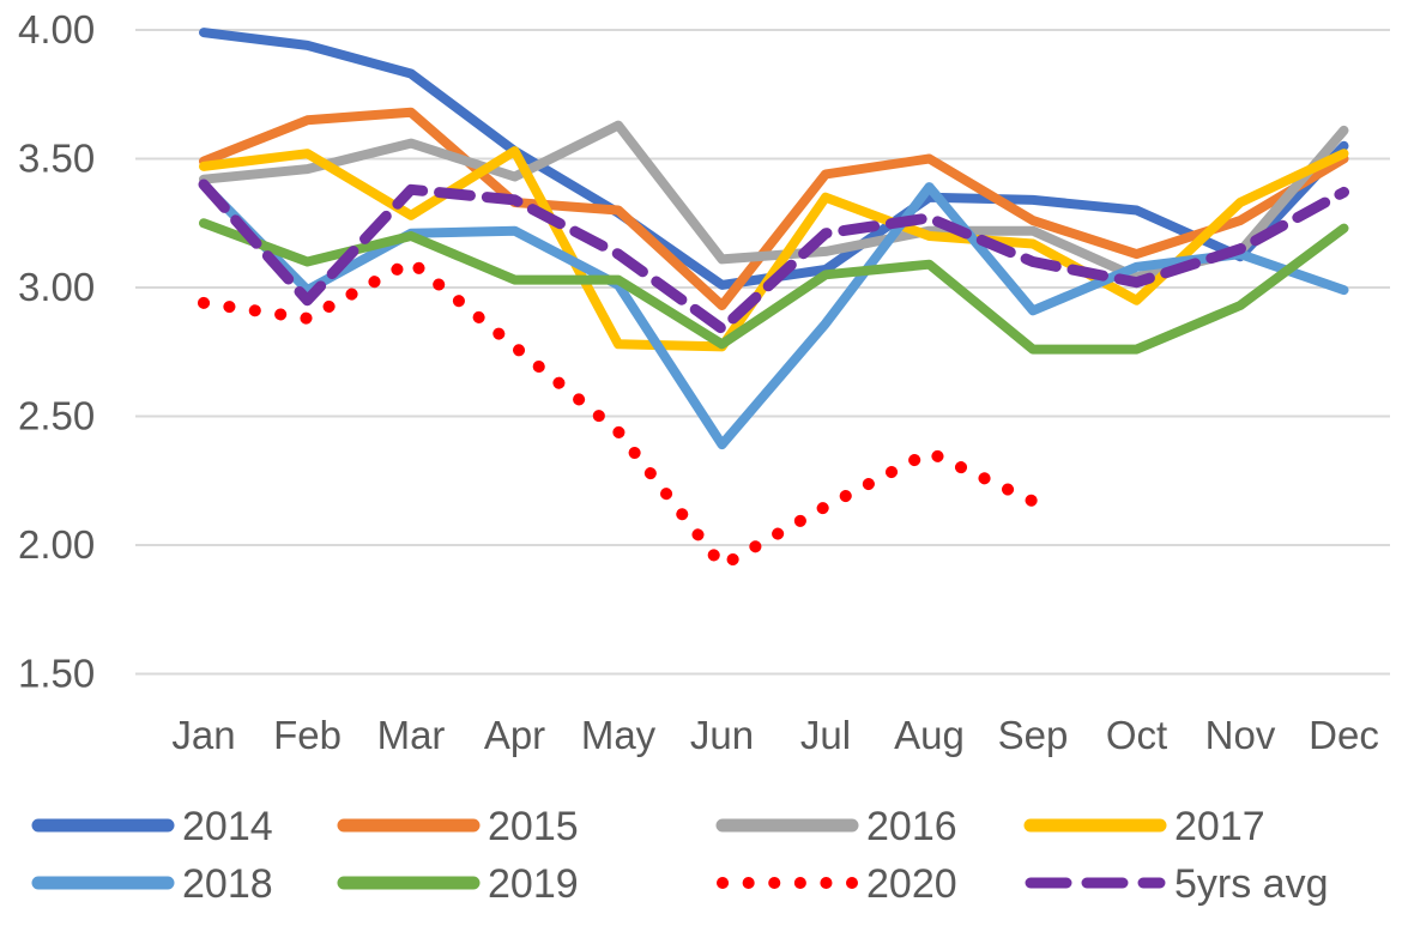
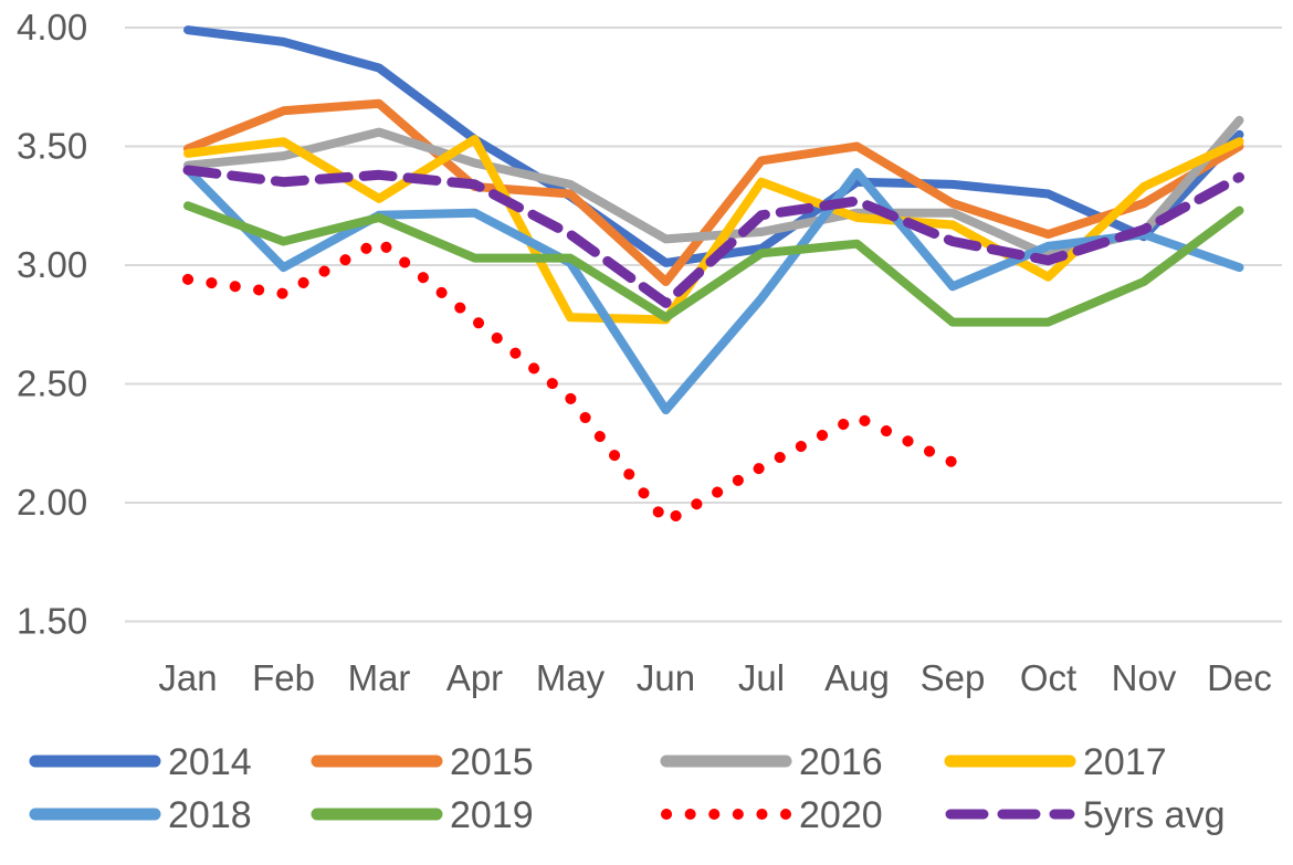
5yrs avg/Feb: 2.95 -> 3.35
2016/May: 3.63 -> 3.34
